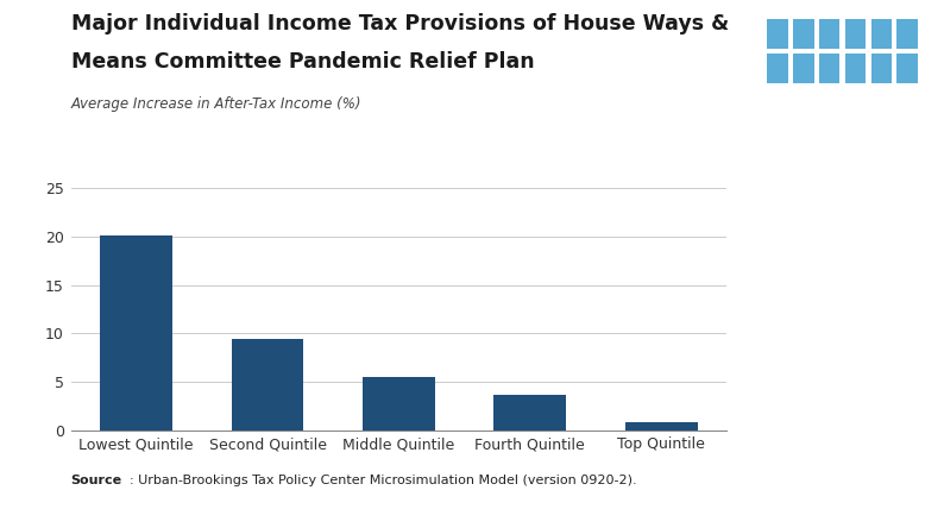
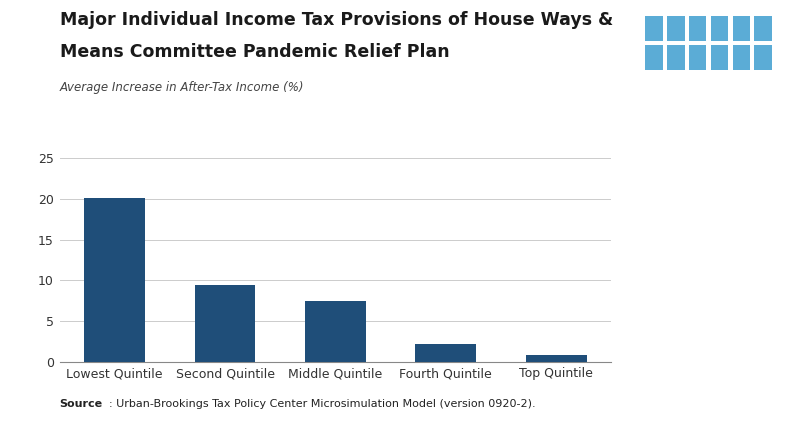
Middle Quintile: 5.5 -> 7.4
Fourth Quintile: 3.6 -> 2.2
